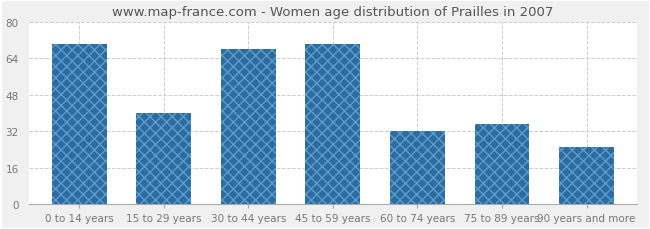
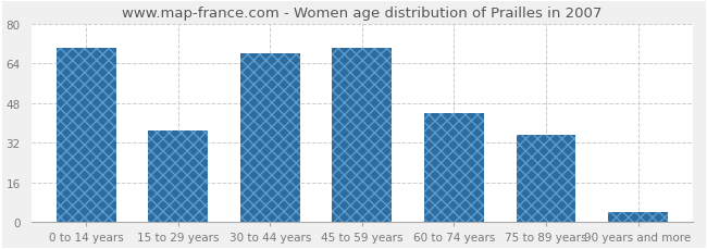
15 to 29 years: 40 -> 37
60 to 74 years: 32 -> 44
90 years and more: 25 -> 4
